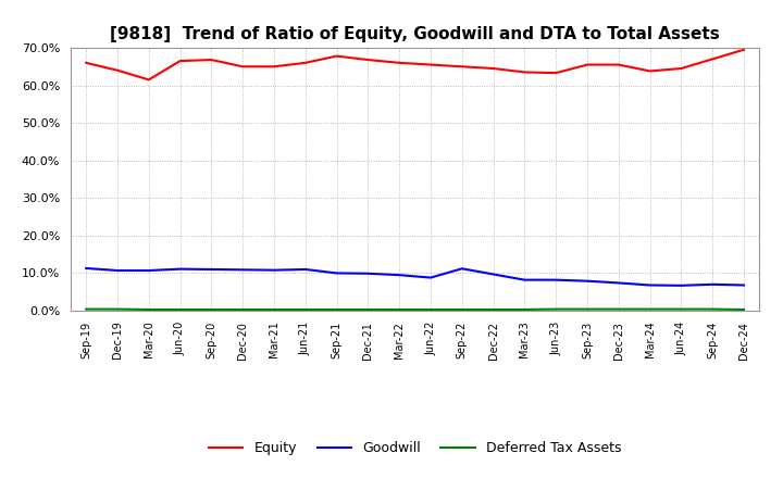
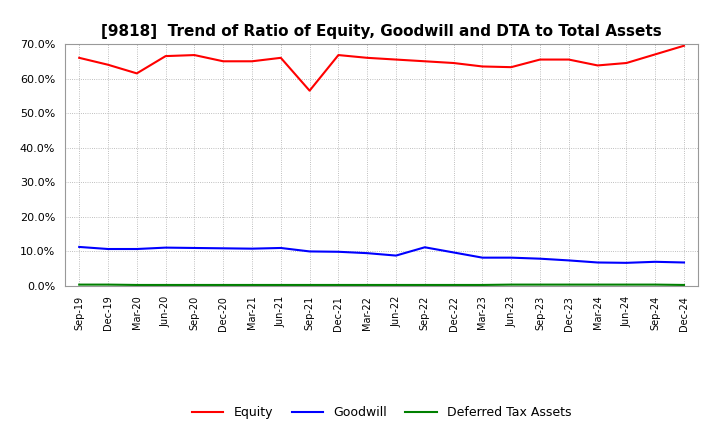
Equity/Sep-21: 67.8% -> 56.5%
